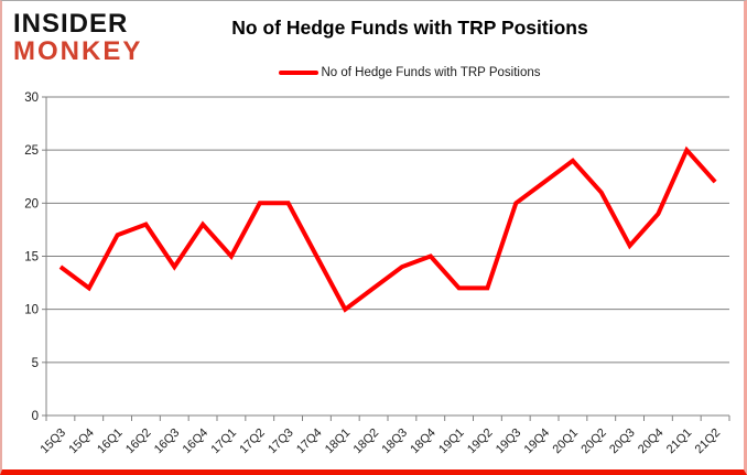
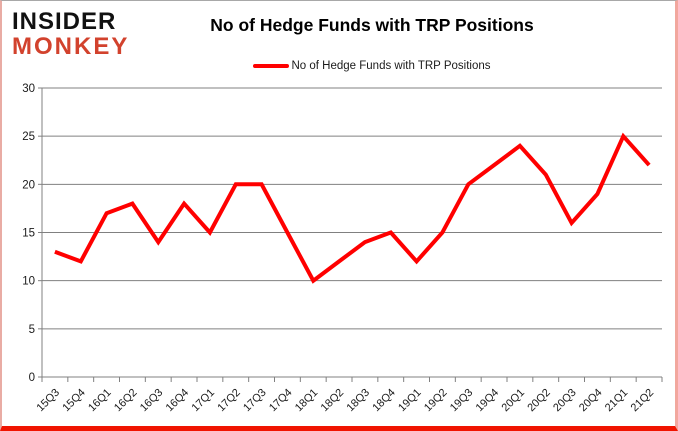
15Q3: 14 -> 13
19Q2: 12 -> 15
